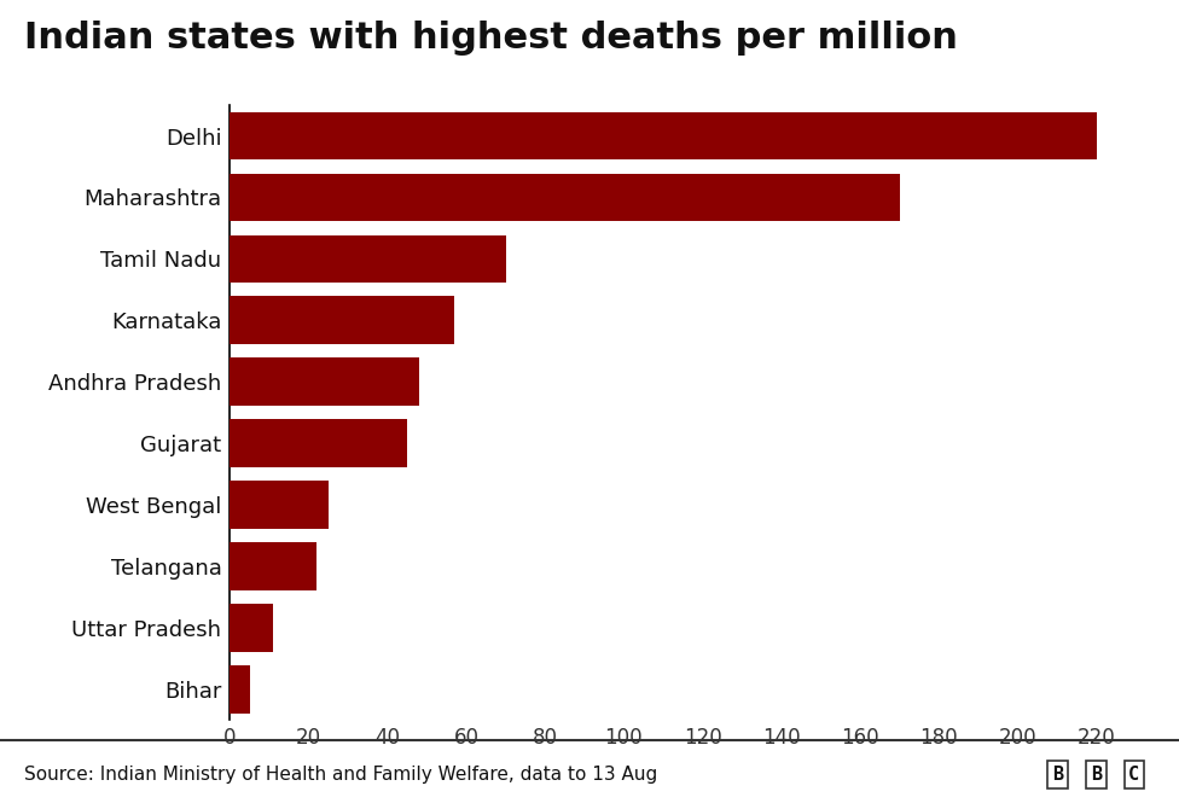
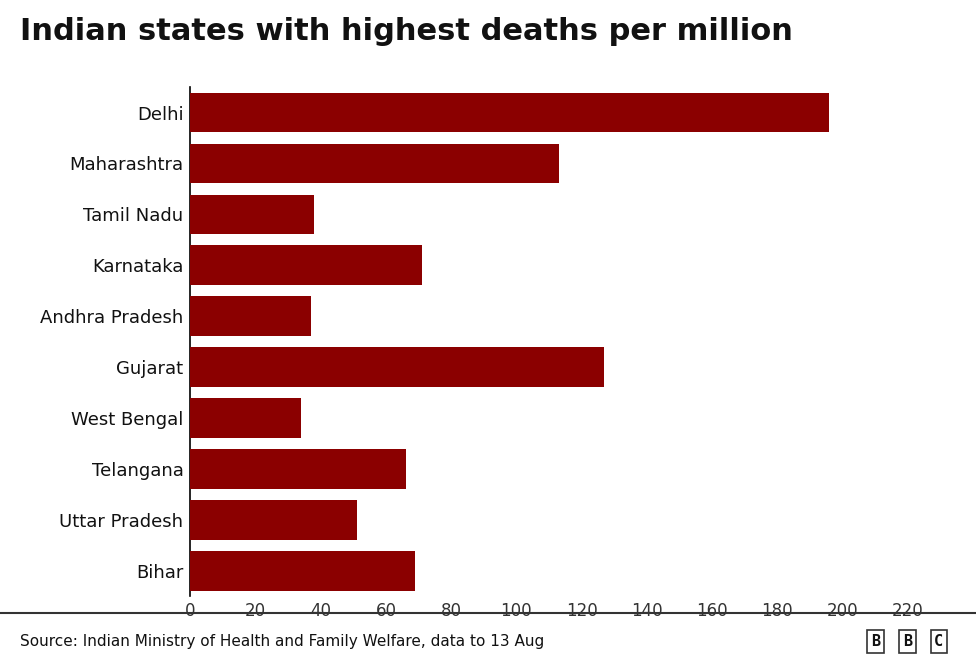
Delhi: 220 -> 196
Maharashtra: 170 -> 113
Tamil Nadu: 70 -> 38
Karnataka: 57 -> 71
Andhra Pradesh: 48 -> 37
Gujarat: 45 -> 127
West Bengal: 25 -> 34
Telangana: 22 -> 66
Uttar Pradesh: 11 -> 51
Bihar: 5 -> 69
